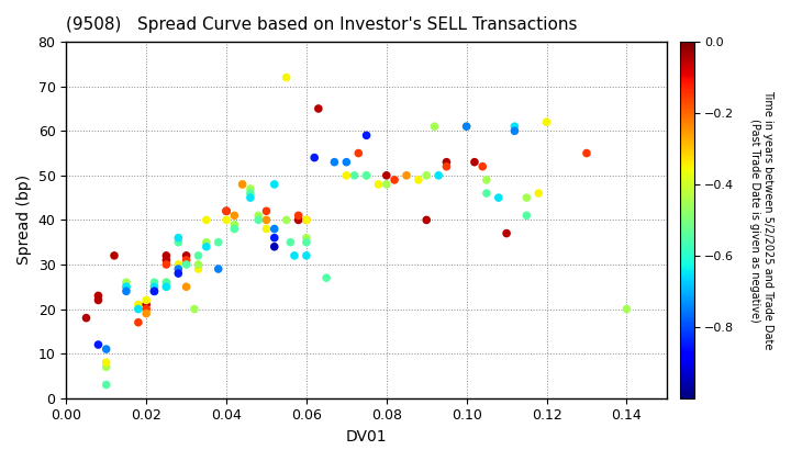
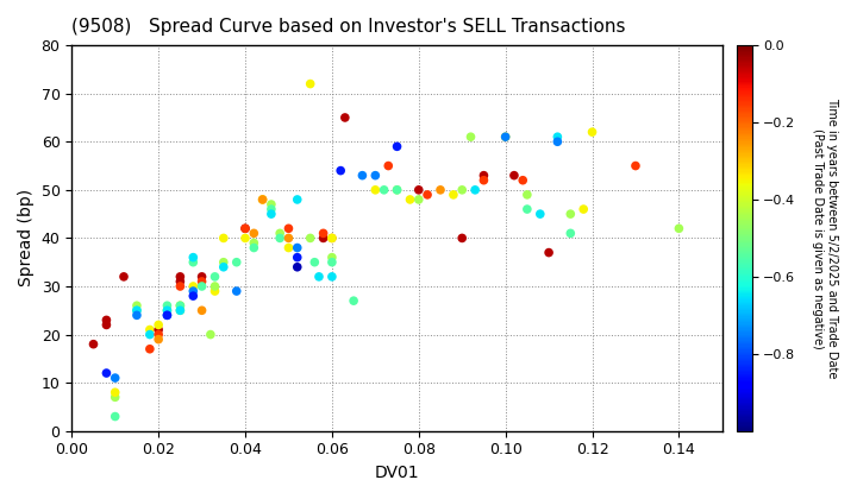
0.14: 20 -> 42
